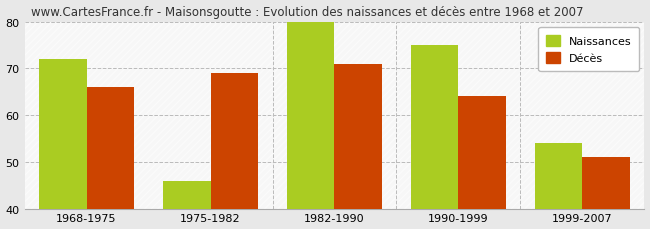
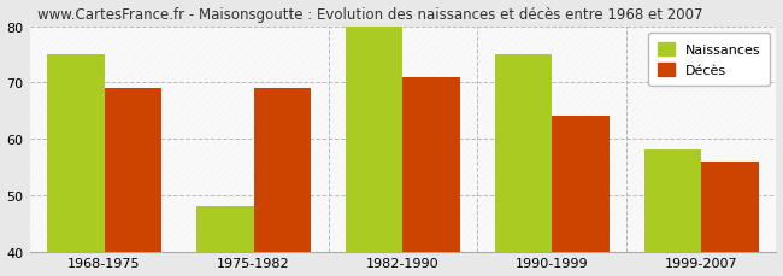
Naissances/1968-1975: 72 -> 75
Décès/1968-1975: 66 -> 69
Naissances/1975-1982: 46 -> 48
Naissances/1999-2007: 54 -> 58
Décès/1999-2007: 51 -> 56
